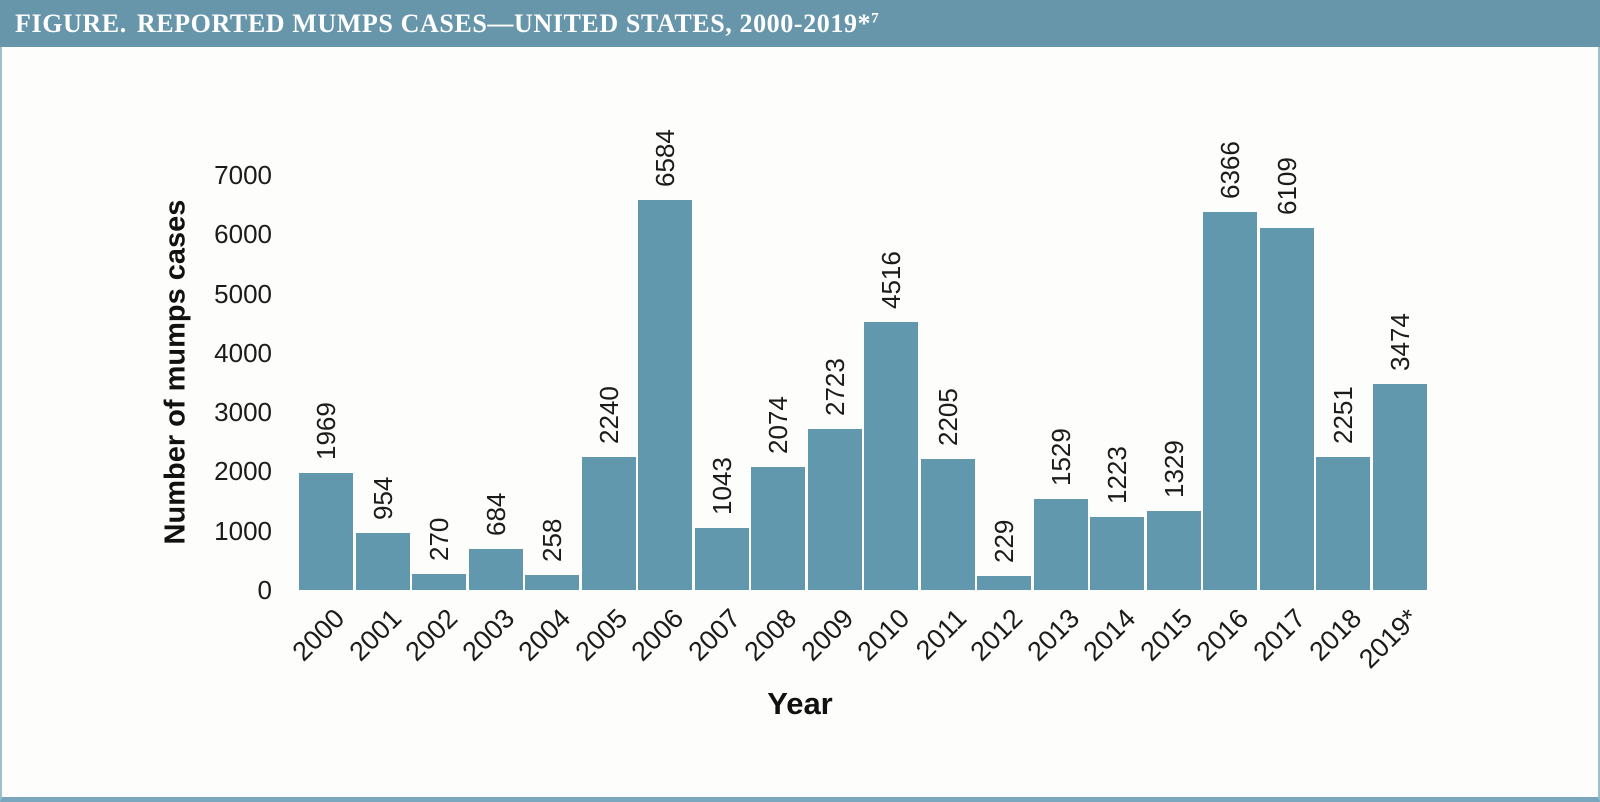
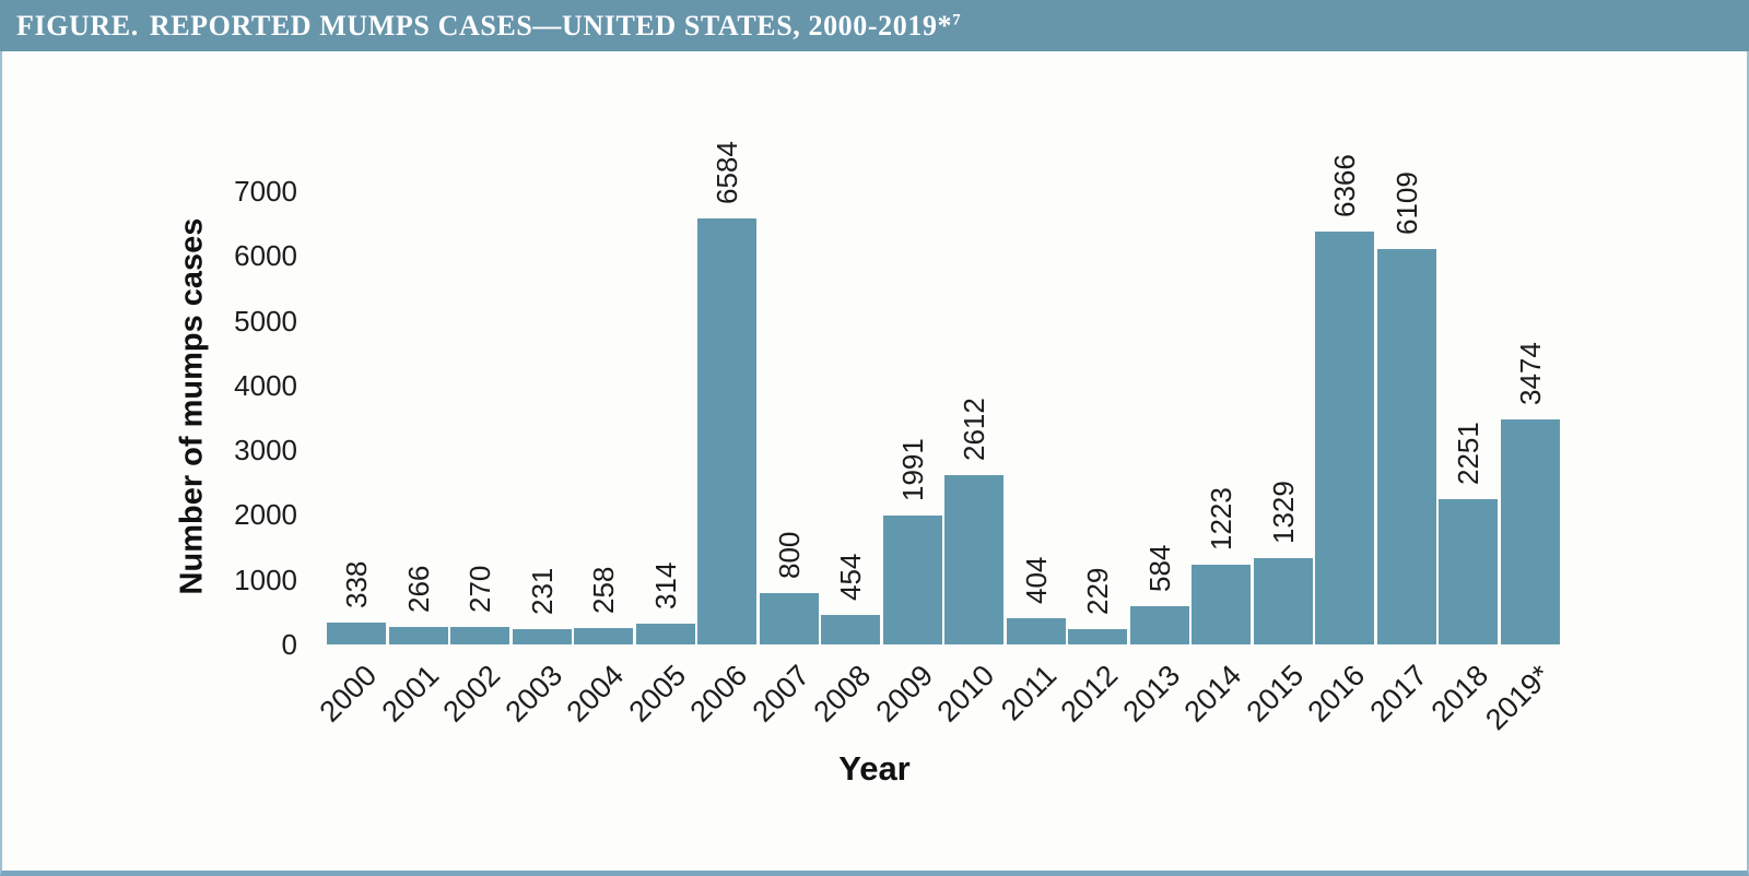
2000: 1969 -> 338
2001: 954 -> 266
2003: 684 -> 231
2005: 2240 -> 314
2007: 1043 -> 800
2008: 2074 -> 454
2009: 2723 -> 1991
2010: 4516 -> 2612
2011: 2205 -> 404
2013: 1529 -> 584
